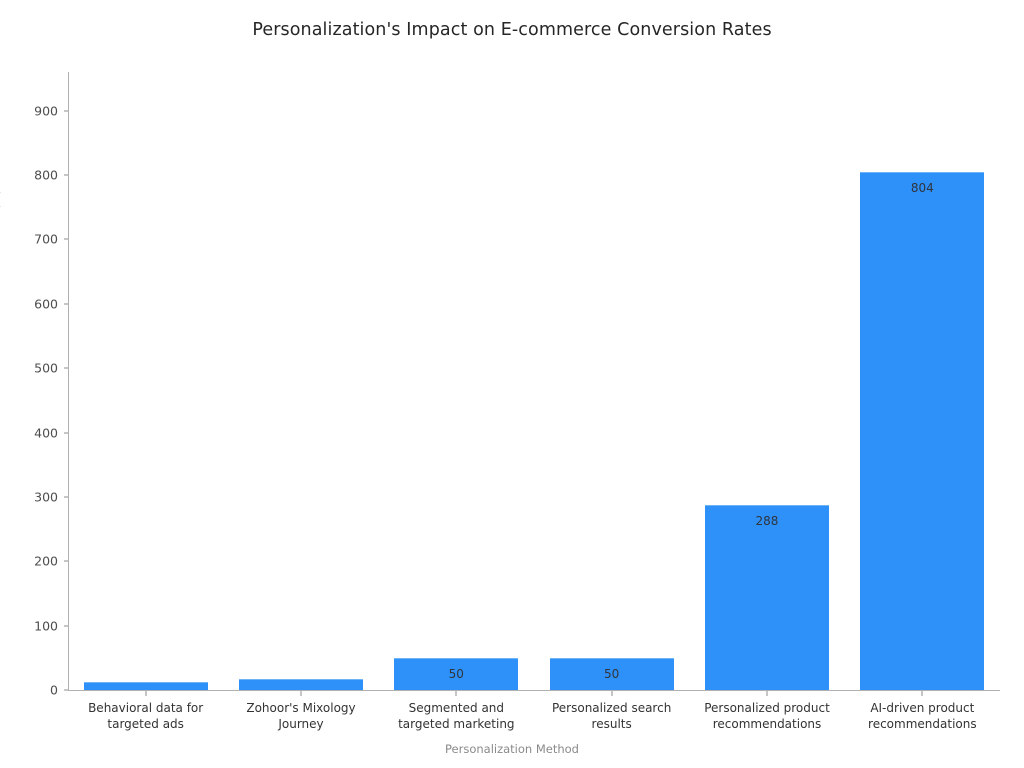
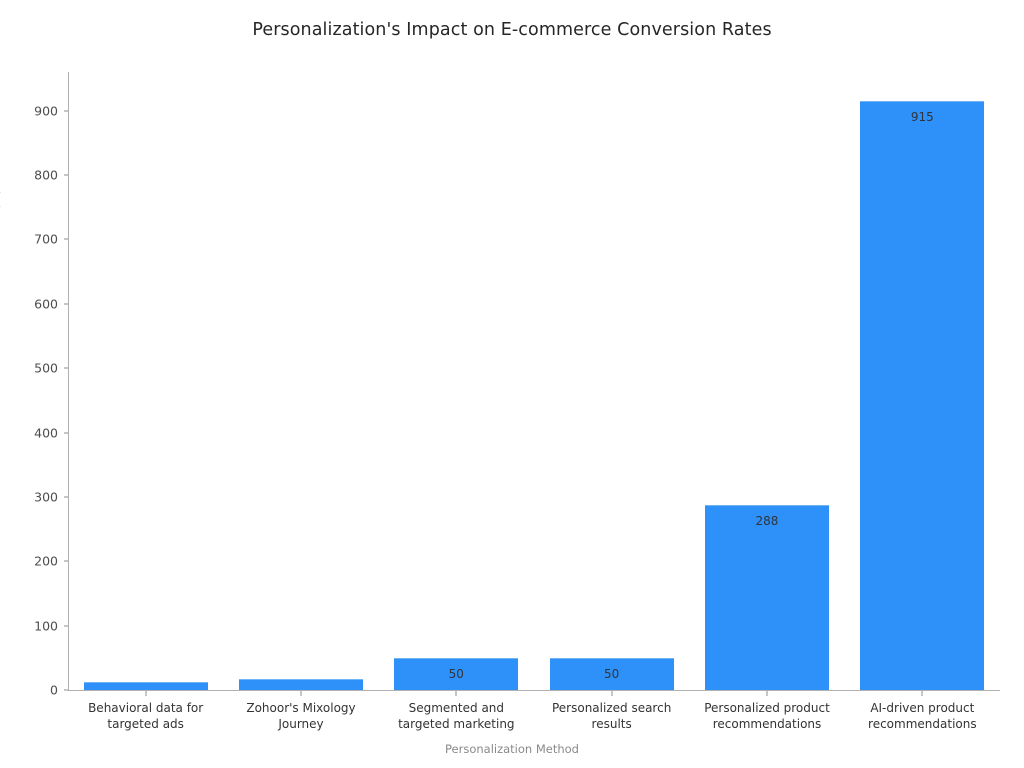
AI-driven product recommendations: 804 -> 915
